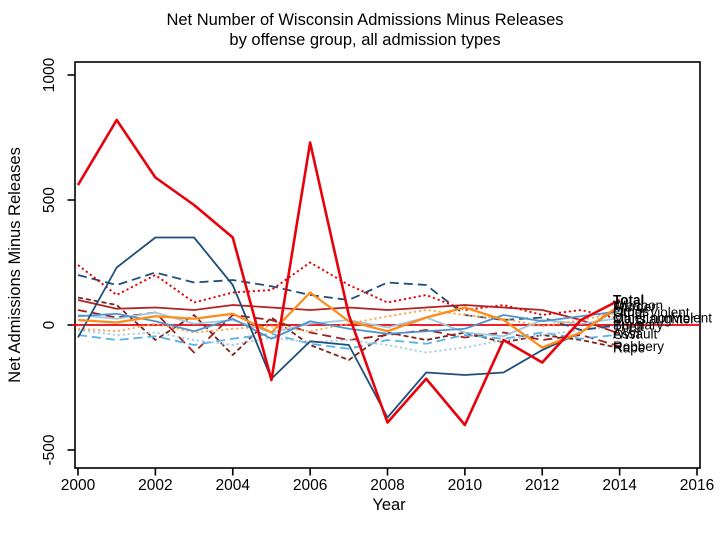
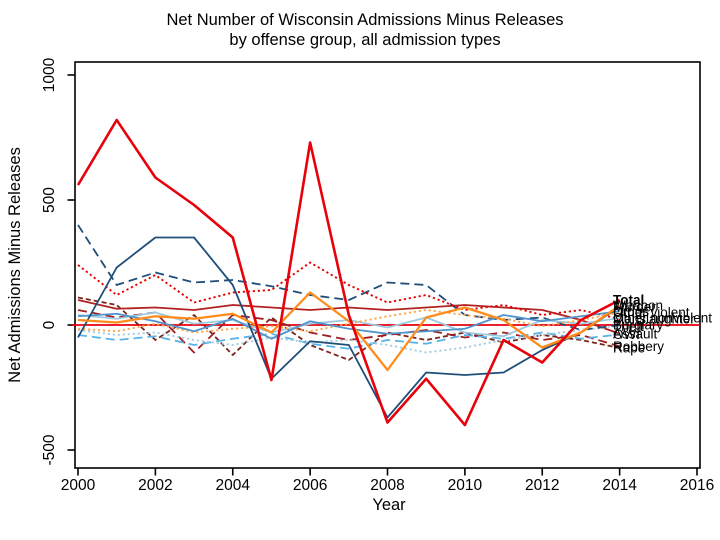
Burglary/2000: 200 -> 400
Weapon/2008: -20 -> -180
